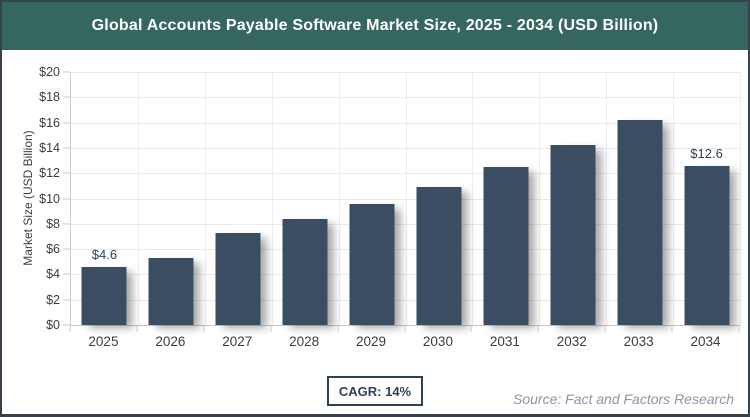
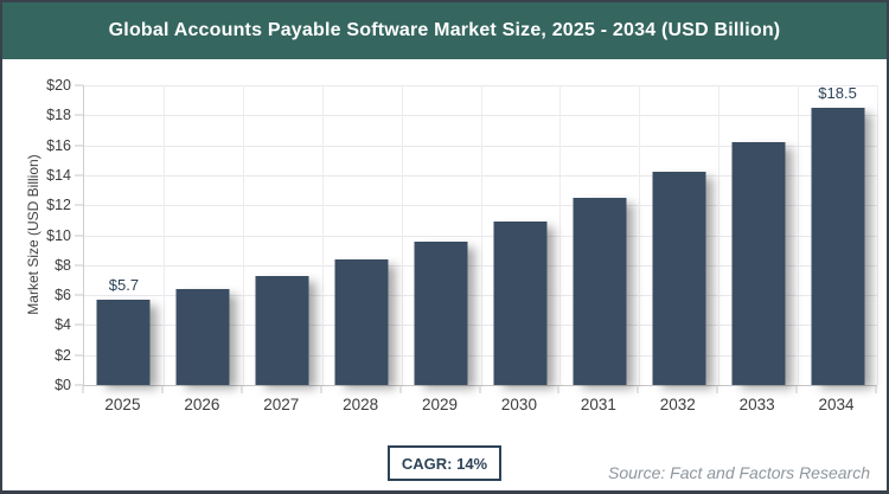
2025: $4.6 -> $5.7
2026: $5.3 -> $6.4
2034: $12.6 -> $18.5
